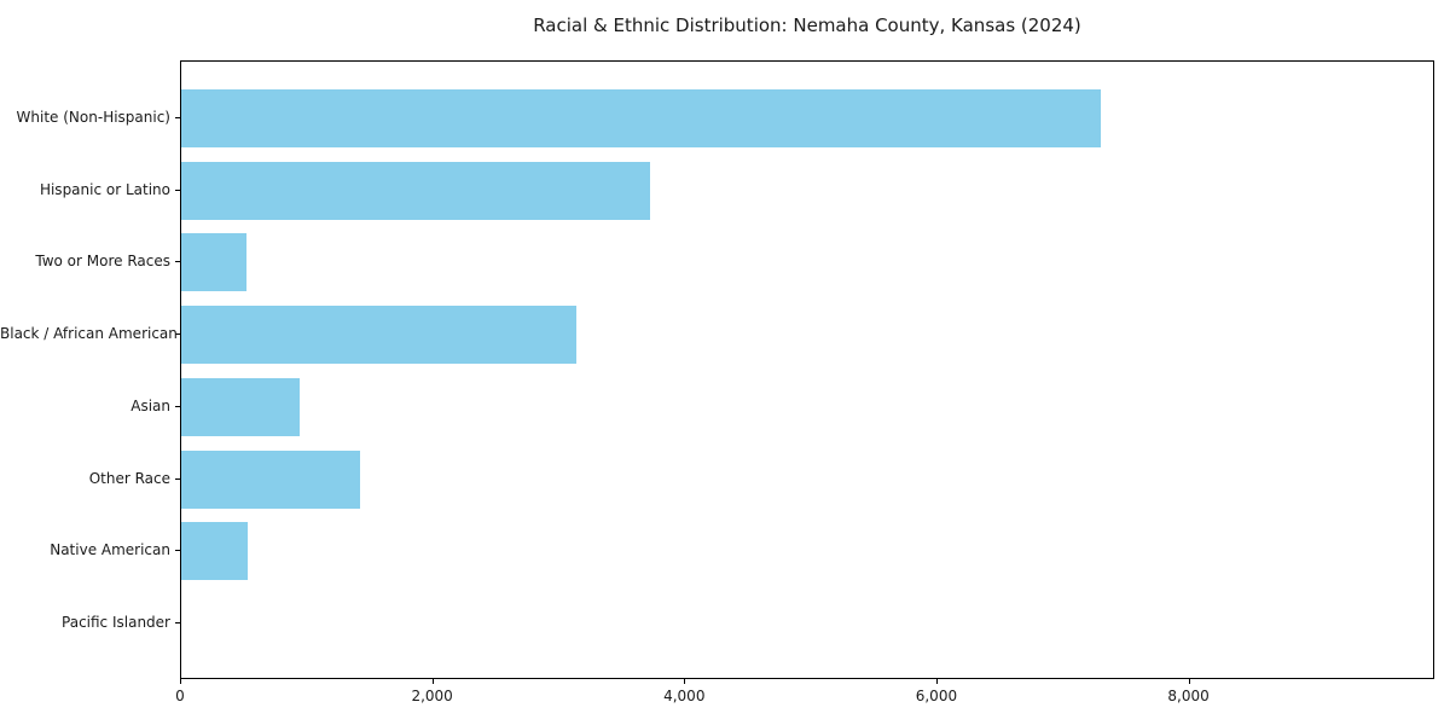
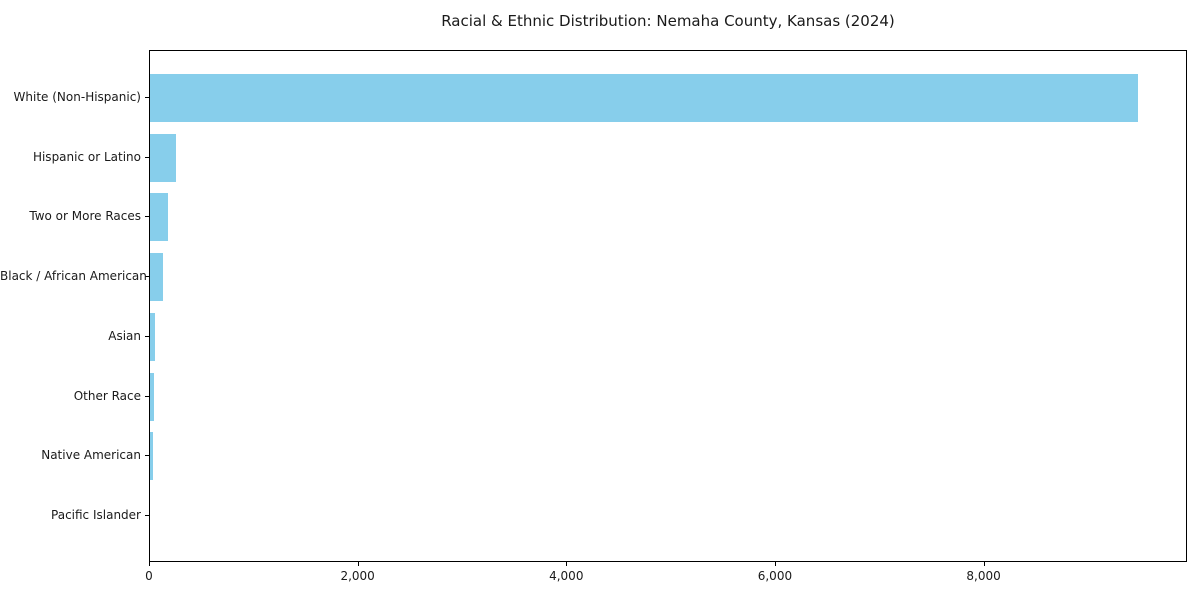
White (Non-Hispanic): 7290 -> 9470
Hispanic or Latino: 3720 -> 250
Two or More Races: 520 -> 170
Black / African American: 3130 -> 120
Asian: 940 -> 50
Other Race: 1420 -> 40
Native American: 530 -> 30
